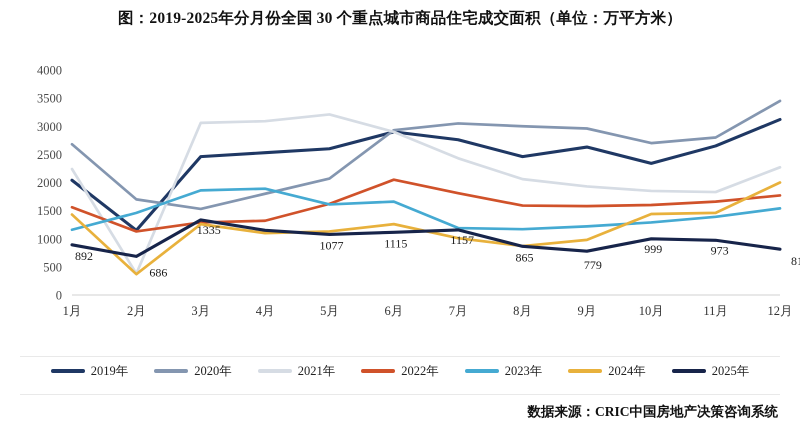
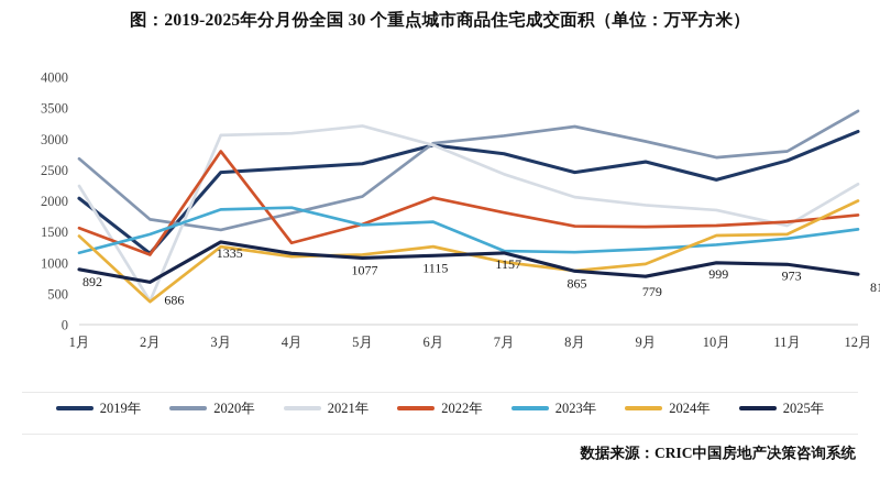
2022年/3月: 1300 -> 2800
2020年/8月: 3000 -> 3200
2021年/11月: 1800 -> 1600
